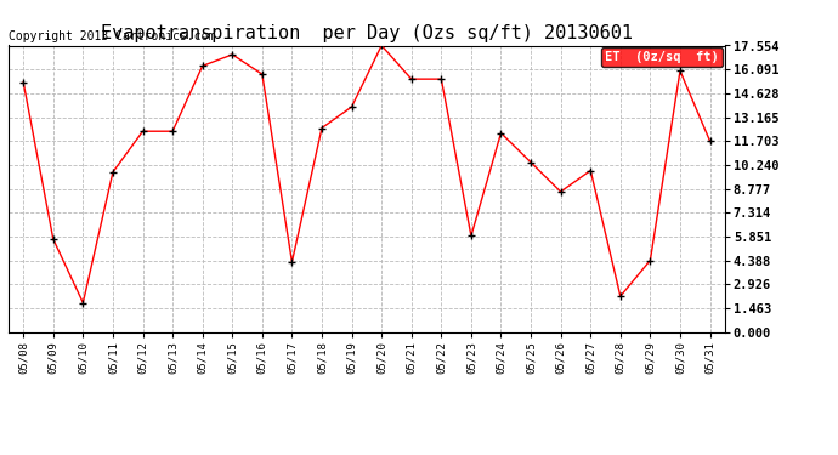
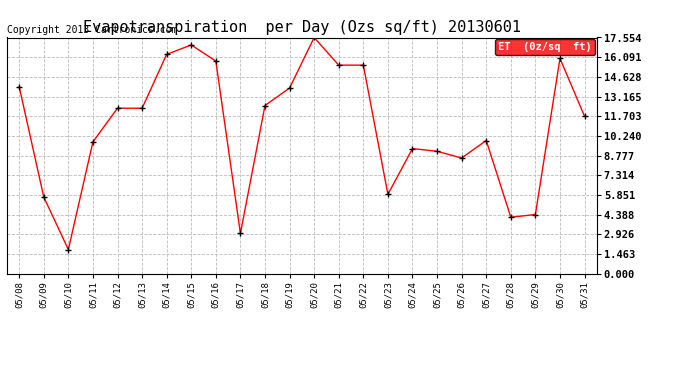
05/08: 15.3 -> 13.9
05/17: 4.3 -> 3.0
05/24: 12.2 -> 9.3
05/25: 10.4 -> 9.1
05/28: 2.2 -> 4.2
